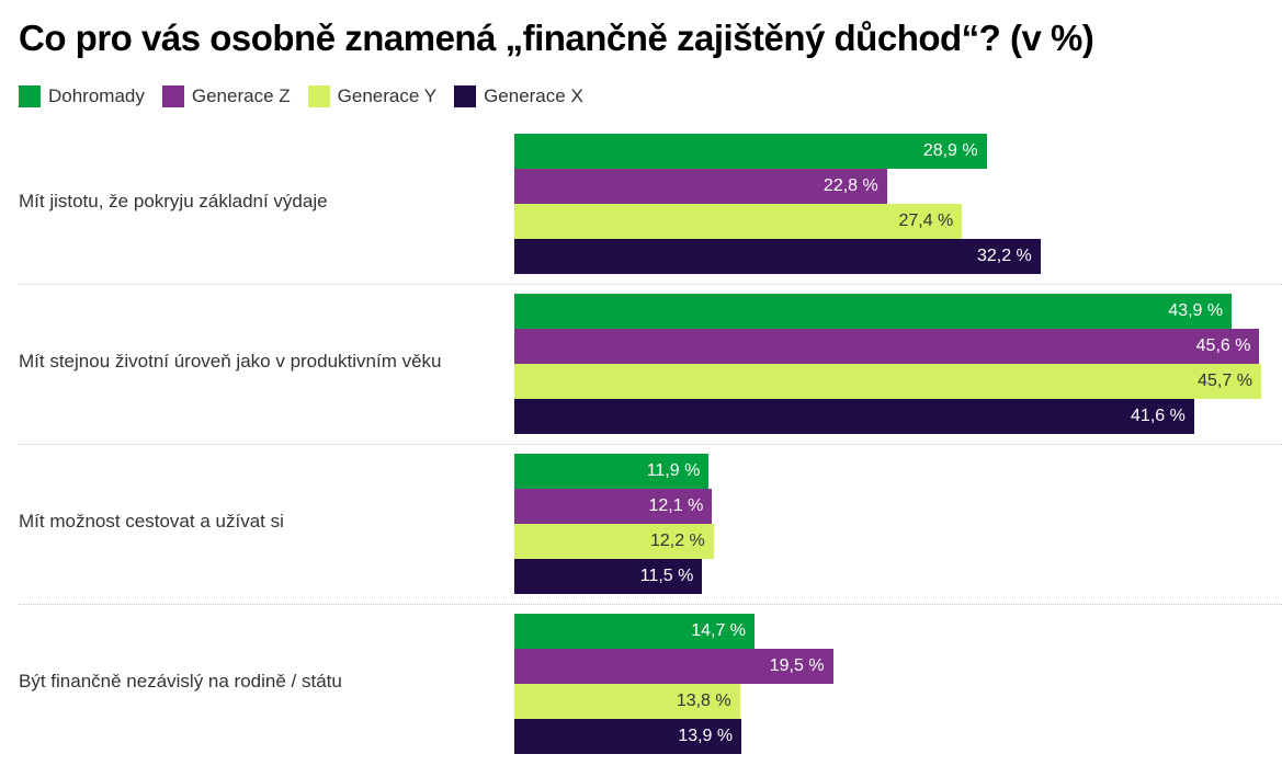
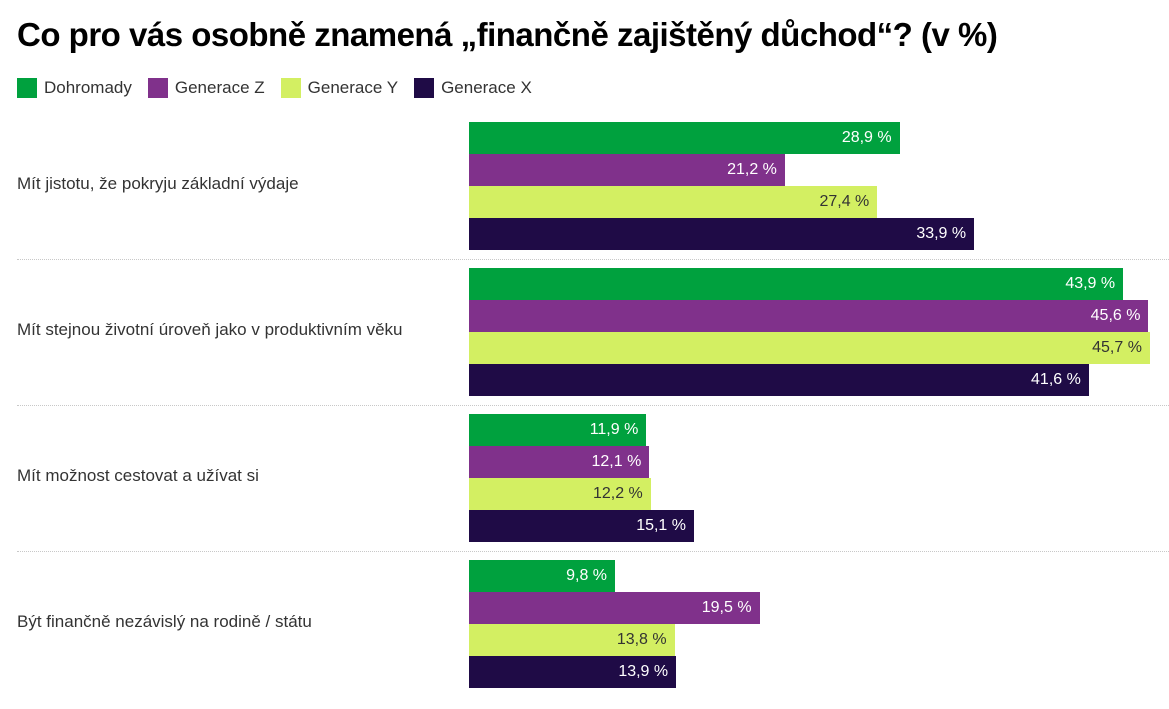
Generace Z/Mít jistotu, že pokryju základní výdaje: 22,8 -> 21,2
Generace X/Mít jistotu, že pokryju základní výdaje: 32,2 -> 33,9
Generace X/Mít možnost cestovat a užívat si: 11,5 -> 15,1
Dohromady/Být finančně nezávislý na rodině / státu: 14,7 -> 9,8
